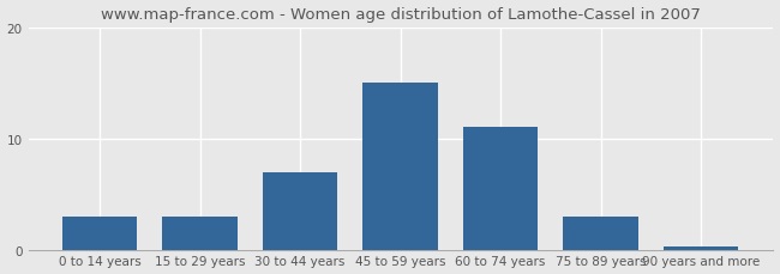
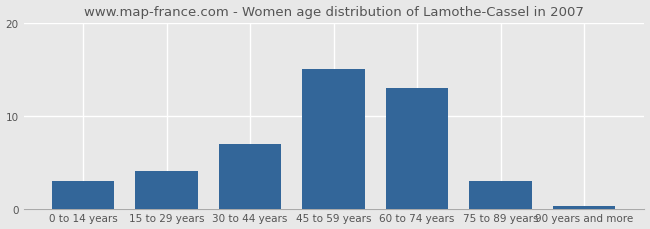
15 to 29 years: 3.0 -> 4.0
60 to 74 years: 11.0 -> 13.0
